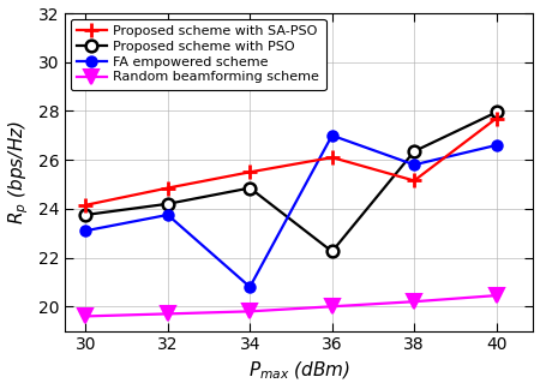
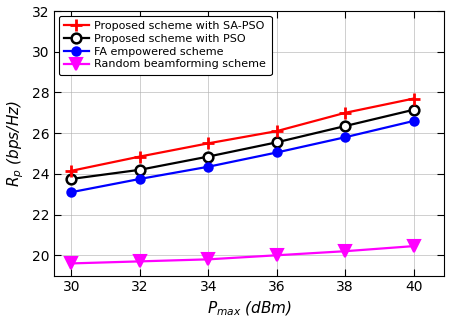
FA empowered scheme/34: 20.80 -> 24.35
Proposed scheme with PSO/36: 22.25 -> 25.55
FA empowered scheme/36: 27.00 -> 25.05
Proposed scheme with SA-PSO/38: 25.15 -> 27.00
Proposed scheme with PSO/40: 27.95 -> 27.15
